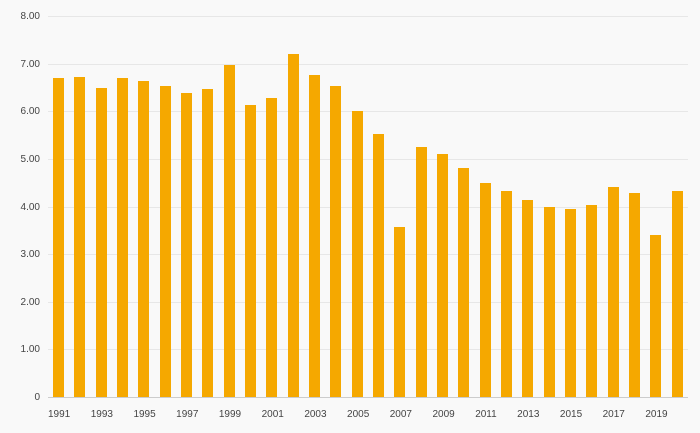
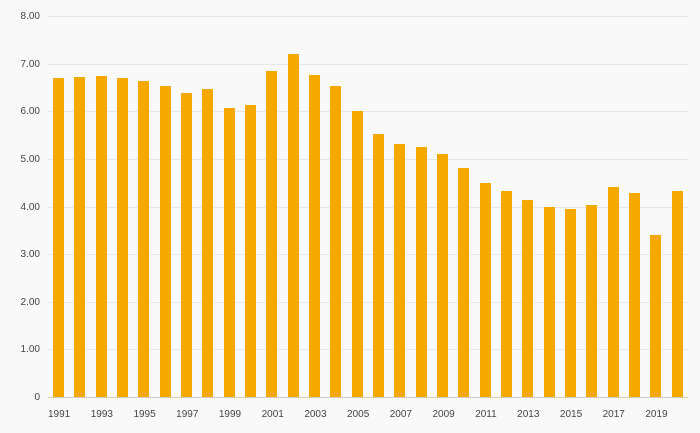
1993: 6.5 -> 6.8
1999: 7.0 -> 6.1
2001: 6.3 -> 6.9
2007: 3.6 -> 5.3
